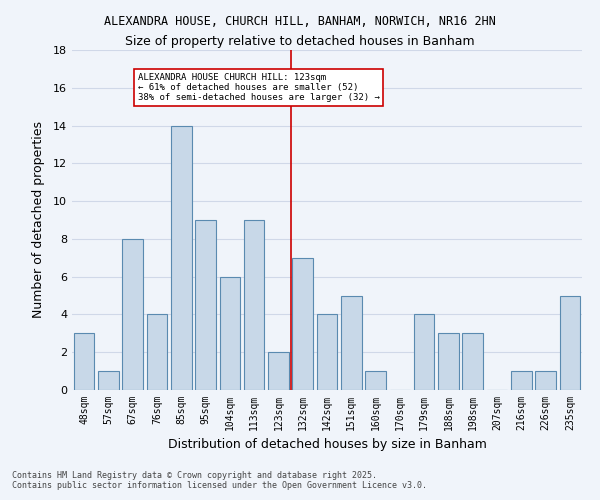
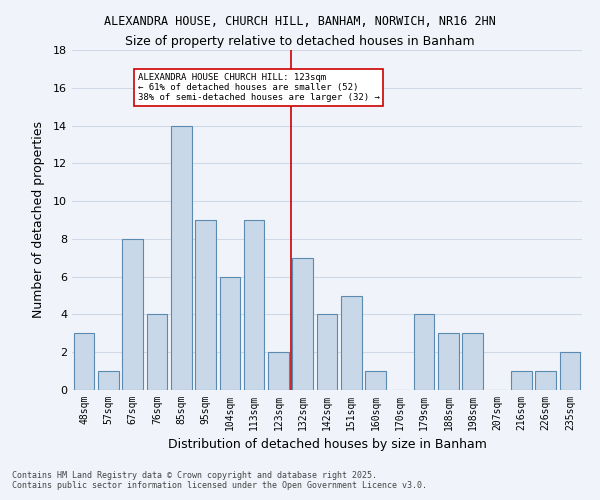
235sqm: 5 -> 2
